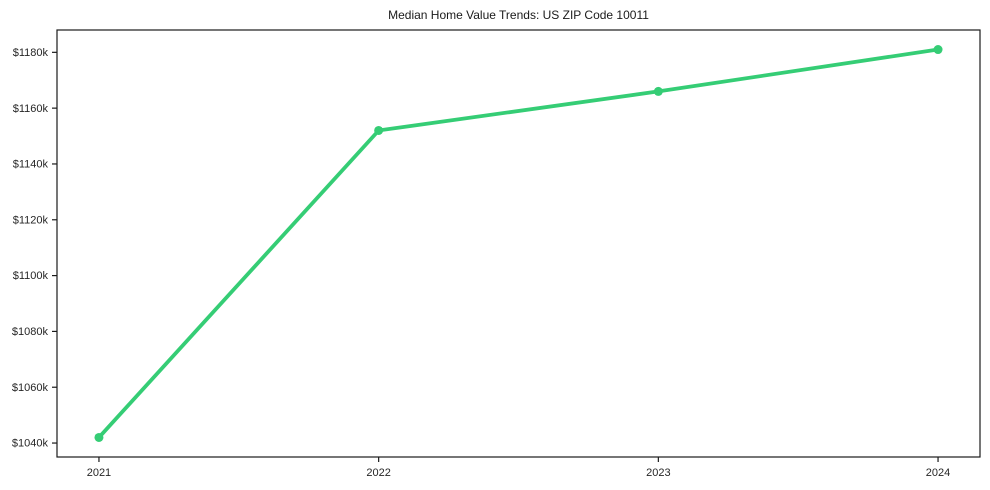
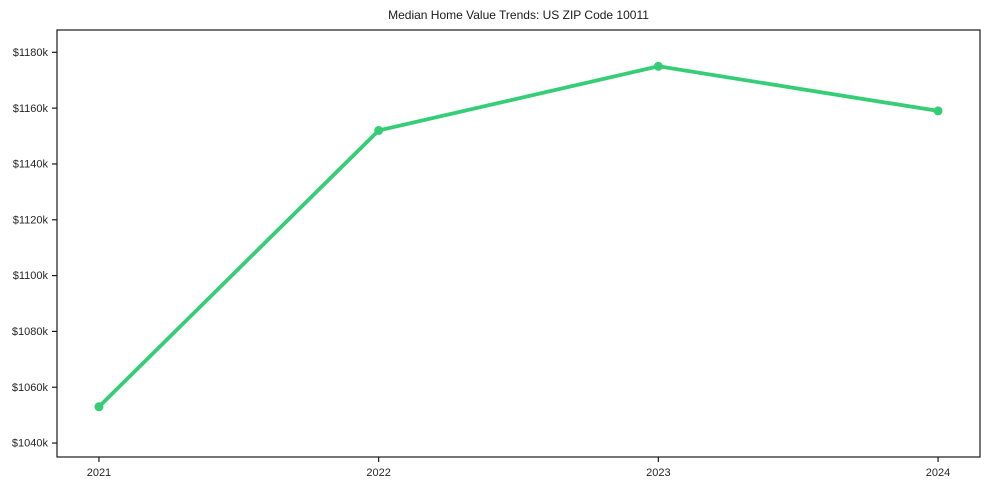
2021: $1042k -> $1053k
2023: $1166k -> $1175k
2024: $1181k -> $1159k
